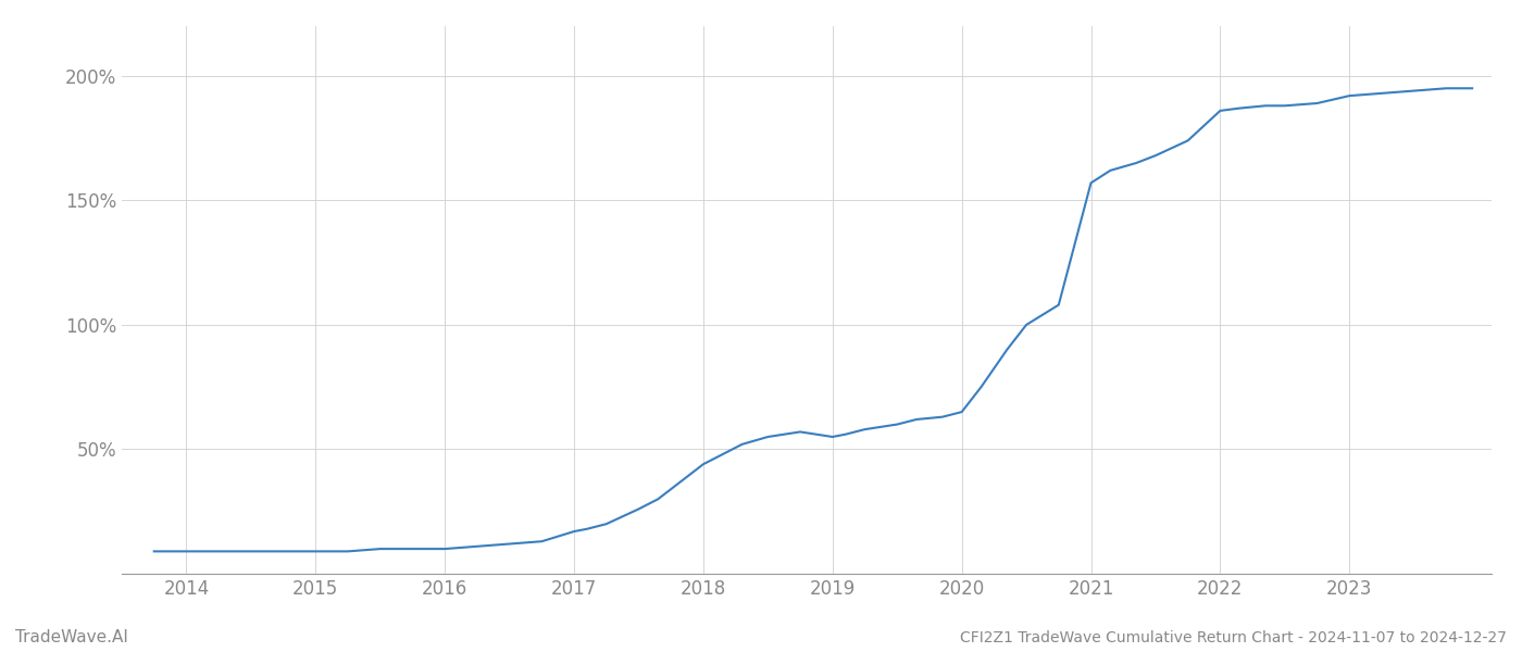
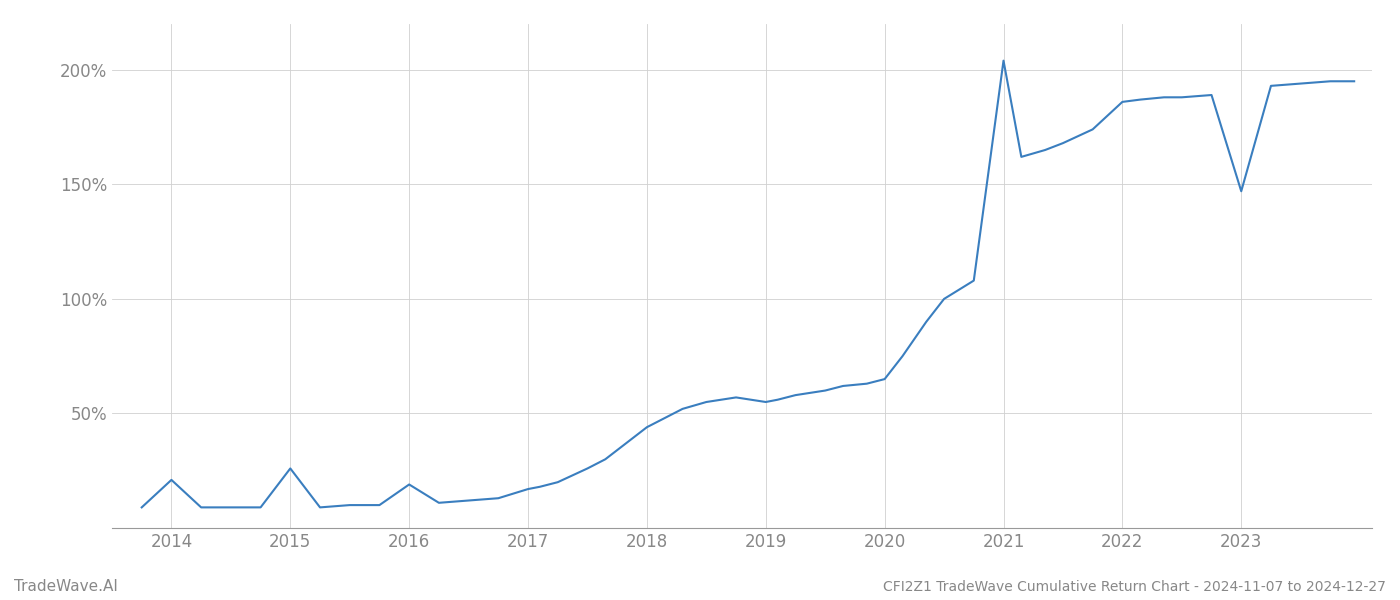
2014: 9% -> 21%
2015: 9% -> 26%
2016: 10% -> 19%
2021: 157% -> 204%
2023: 192% -> 147%
